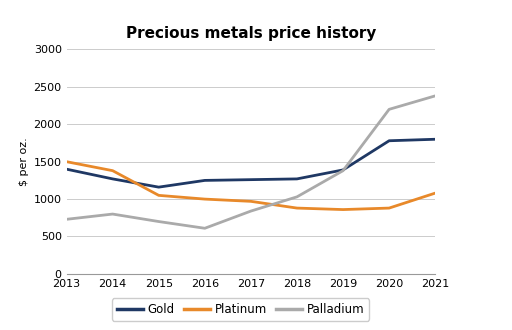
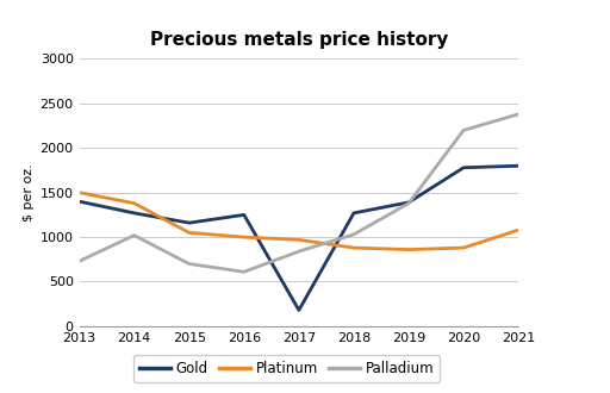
Palladium/2014: 800 -> 1020
Gold/2017: 1260 -> 180
